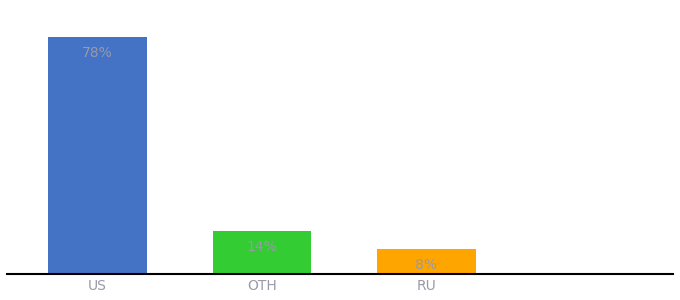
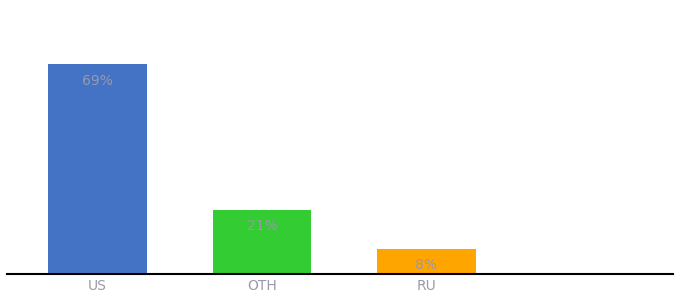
US: 78% -> 69%
OTH: 14% -> 21%
